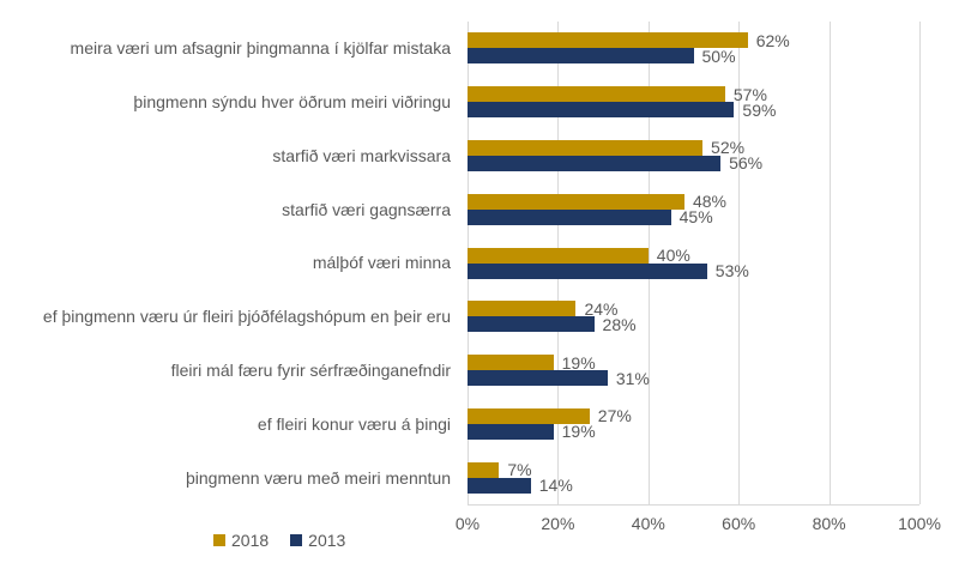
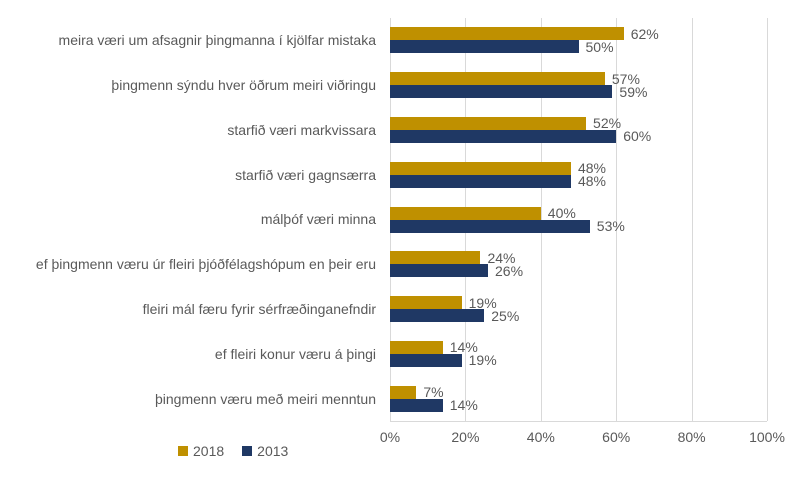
2013/starfið væri markvissara: 56% -> 60%
2013/starfið væri gagnsærra: 45% -> 48%
2013/ef þingmenn væru úr fleiri þjóðfélagshópum en þeir eru: 28% -> 26%
2013/fleiri mál færu fyrir sérfræðinganefndir: 31% -> 25%
2018/ef fleiri konur væru á þingi: 27% -> 14%
